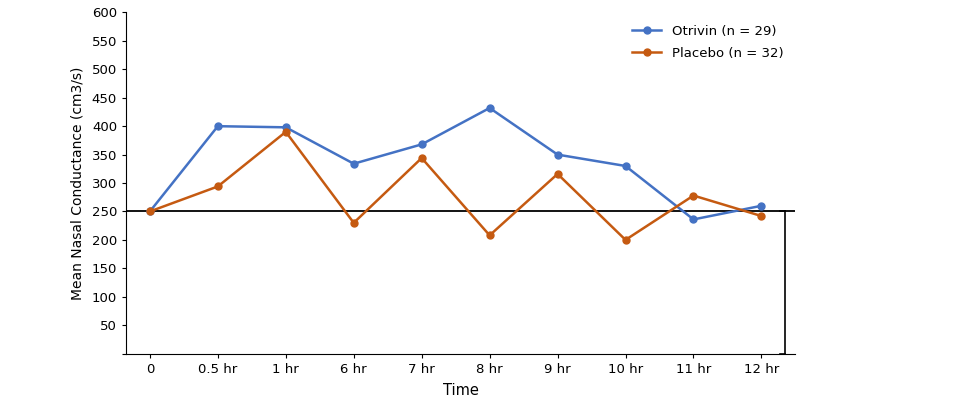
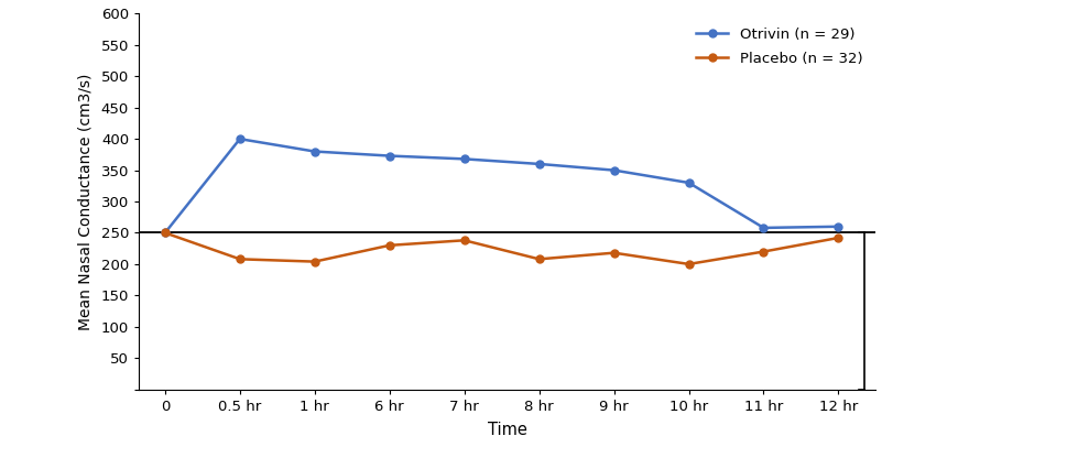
Placebo (n = 32)/0.5 hr: 294 -> 208
Otrivin (n = 29)/1 hr: 398 -> 380
Placebo (n = 32)/1 hr: 390 -> 204
Otrivin (n = 29)/6 hr: 334 -> 373
Placebo (n = 32)/7 hr: 344 -> 238
Otrivin (n = 29)/8 hr: 432 -> 360
Placebo (n = 32)/9 hr: 316 -> 218
Otrivin (n = 29)/11 hr: 236 -> 258
Placebo (n = 32)/11 hr: 278 -> 220
